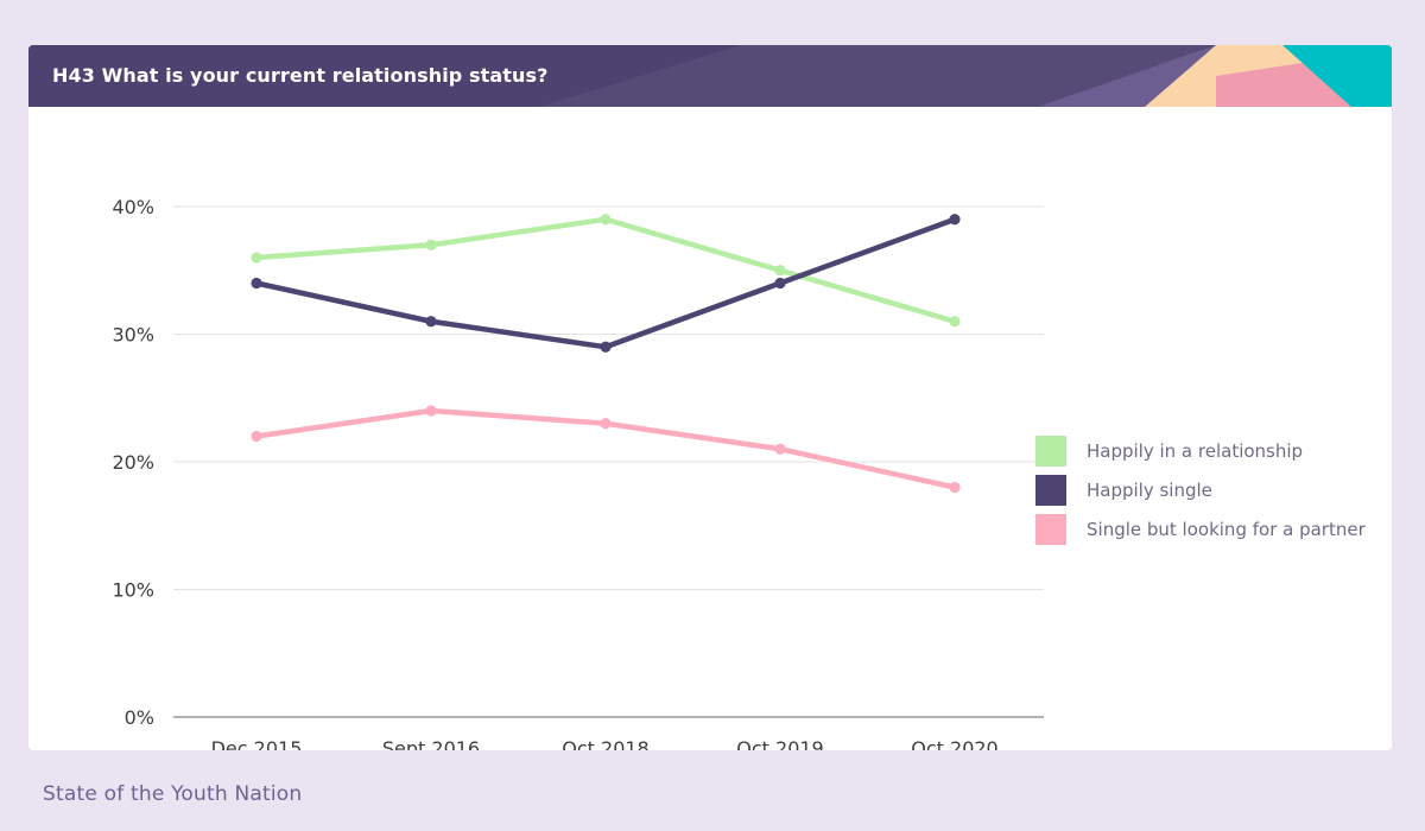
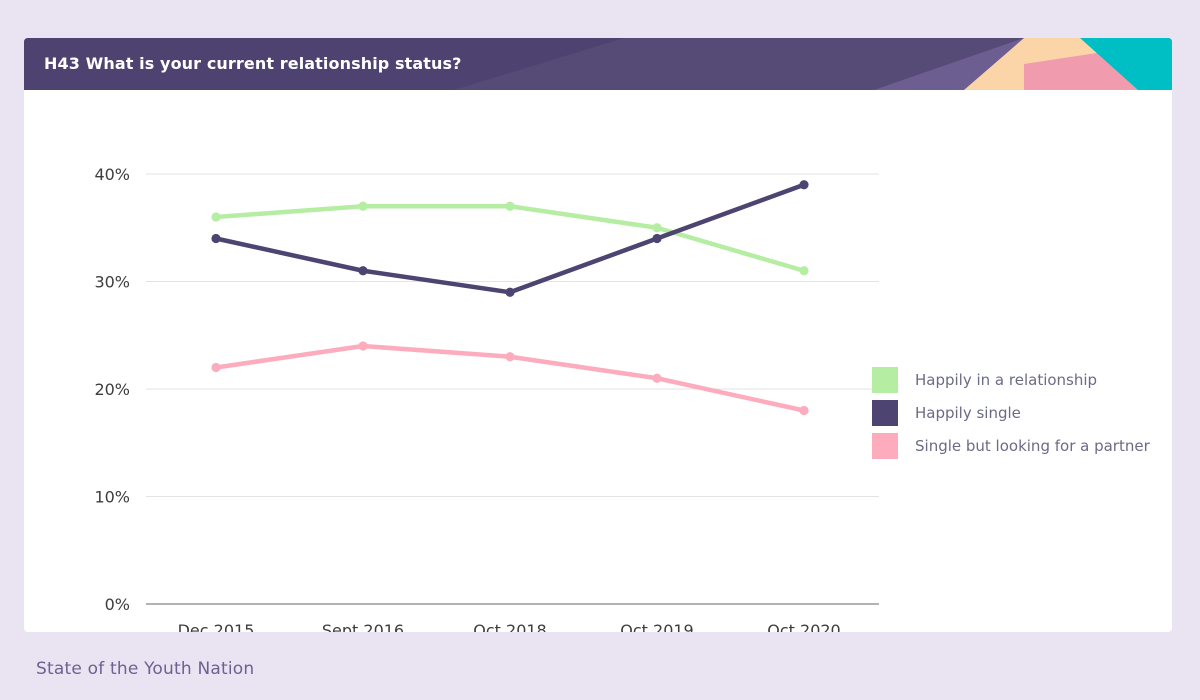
Happily in a relationship/Oct 2018: 39% -> 37%
